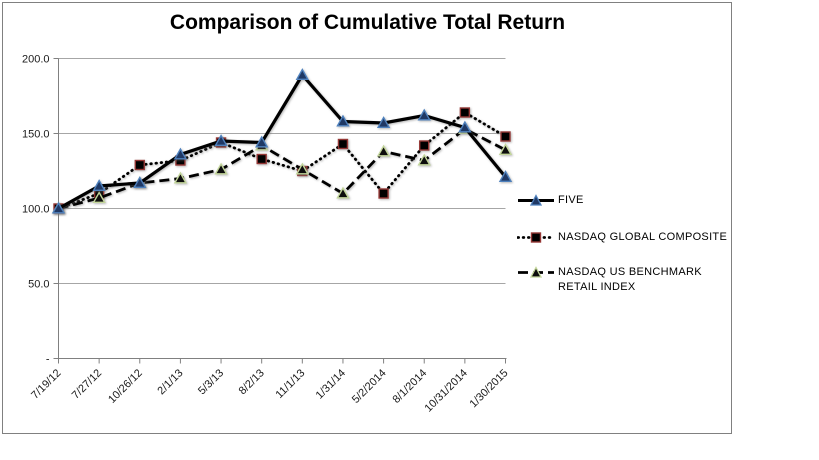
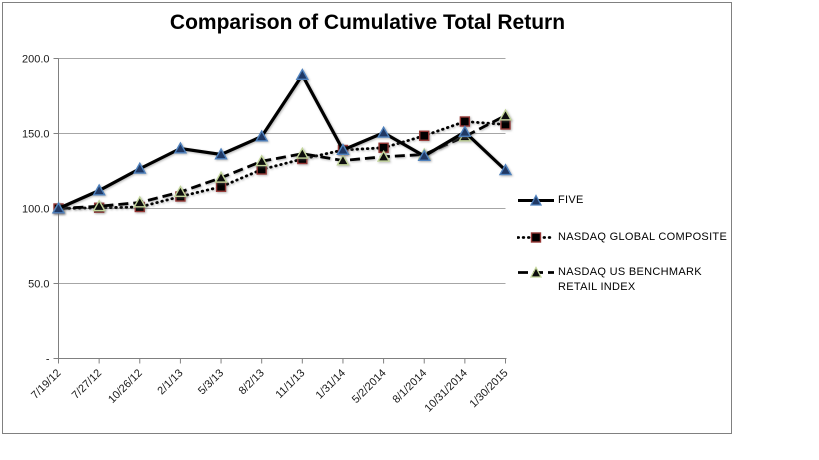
FIVE/7/27/12: 115 -> 112
NASDAQ GLOBAL COMPOSITE/7/27/12: 110 -> 100
NASDAQ US BENCHMARK RETAIL INDEX/7/27/12: 107 -> 102
FIVE/10/26/12: 117 -> 126
NASDAQ GLOBAL COMPOSITE/10/26/12: 129 -> 101
NASDAQ US BENCHMARK RETAIL INDEX/10/26/12: 117 -> 104
FIVE/2/1/13: 136 -> 140
NASDAQ GLOBAL COMPOSITE/2/1/13: 132 -> 108
NASDAQ US BENCHMARK RETAIL INDEX/2/1/13: 120 -> 111
FIVE/5/3/13: 145 -> 136
NASDAQ GLOBAL COMPOSITE/5/3/13: 144 -> 114
NASDAQ US BENCHMARK RETAIL INDEX/5/3/13: 126 -> 120
FIVE/8/2/13: 144 -> 148
NASDAQ GLOBAL COMPOSITE/8/2/13: 133 -> 126
NASDAQ US BENCHMARK RETAIL INDEX/8/2/13: 142 -> 132
NASDAQ GLOBAL COMPOSITE/11/1/13: 125 -> 133
NASDAQ US BENCHMARK RETAIL INDEX/11/1/13: 126 -> 136
FIVE/1/31/14: 158 -> 139
NASDAQ GLOBAL COMPOSITE/1/31/14: 143 -> 139
NASDAQ US BENCHMARK RETAIL INDEX/1/31/14: 110 -> 132
FIVE/5/2/2014: 157 -> 150
NASDAQ GLOBAL COMPOSITE/5/2/2014: 110 -> 140
NASDAQ US BENCHMARK RETAIL INDEX/5/2/2014: 138 -> 134
FIVE/8/1/2014: 162 -> 135
NASDAQ GLOBAL COMPOSITE/8/1/2014: 142 -> 148
NASDAQ US BENCHMARK RETAIL INDEX/8/1/2014: 132 -> 136
FIVE/10/31/2014: 154 -> 151
NASDAQ GLOBAL COMPOSITE/10/31/2014: 164 -> 158
NASDAQ US BENCHMARK RETAIL INDEX/10/31/2014: 153 -> 148
FIVE/1/30/2015: 121 -> 126
NASDAQ GLOBAL COMPOSITE/1/30/2015: 148 -> 156
NASDAQ US BENCHMARK RETAIL INDEX/1/30/2015: 139 -> 162
